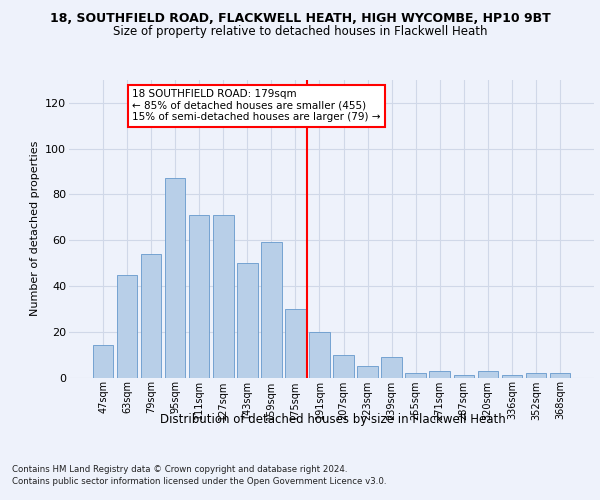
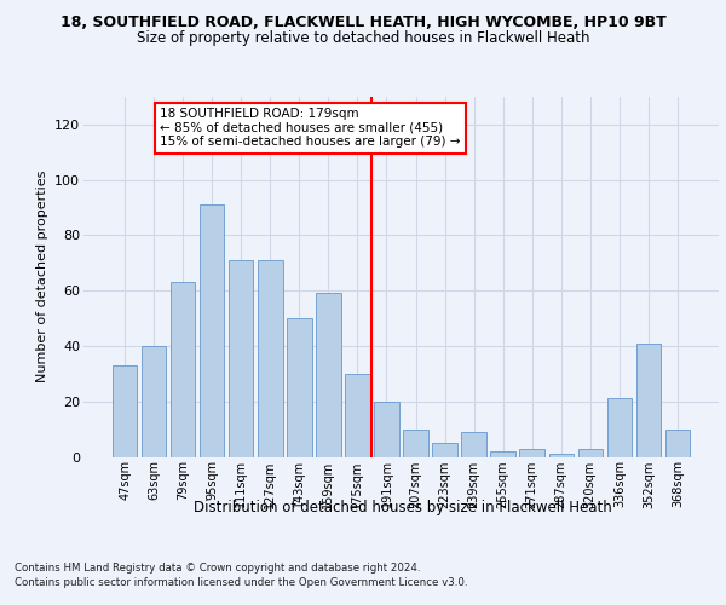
47sqm: 14 -> 33
63sqm: 45 -> 40
79sqm: 54 -> 63
95sqm: 87 -> 91
336sqm: 1 -> 21
352sqm: 2 -> 41
368sqm: 2 -> 10
